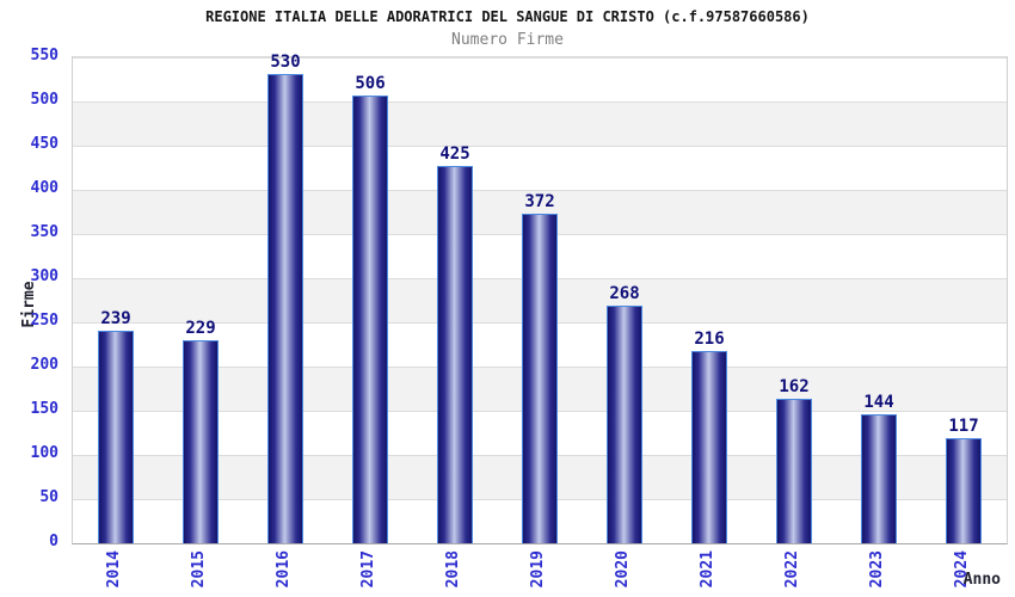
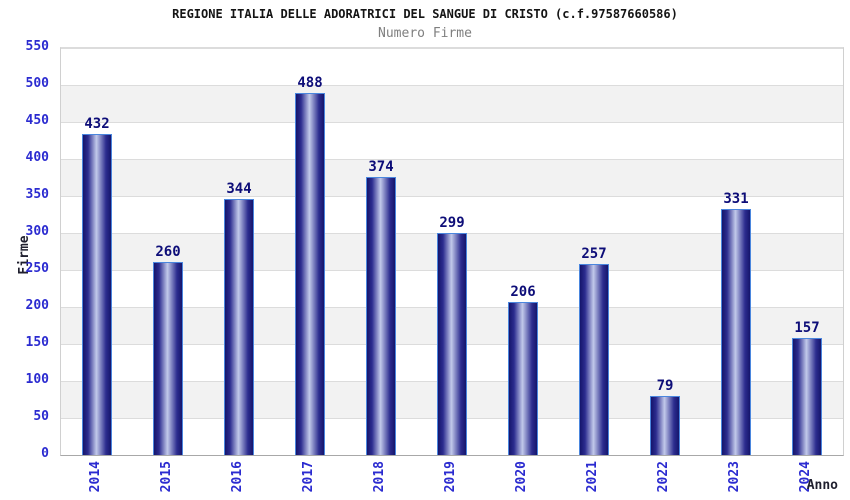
2014: 239 -> 432
2015: 229 -> 260
2016: 530 -> 344
2017: 506 -> 488
2018: 425 -> 374
2019: 372 -> 299
2020: 268 -> 206
2021: 216 -> 257
2022: 162 -> 79
2023: 144 -> 331
2024: 117 -> 157
